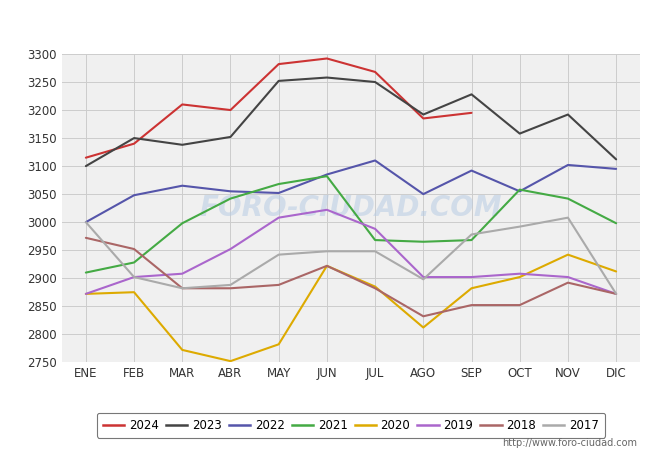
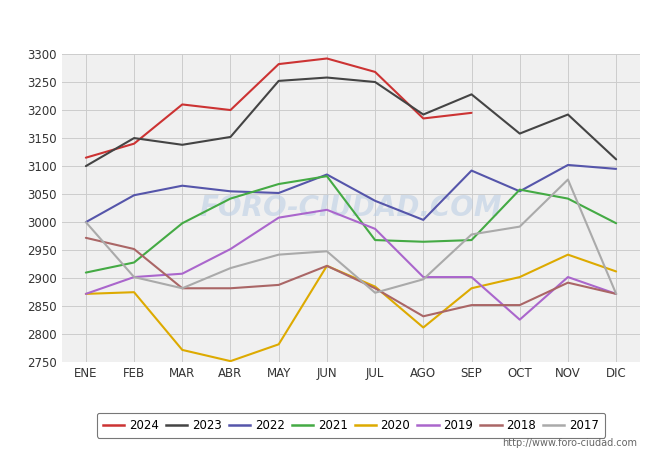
2017/ABR: 2888 -> 2918
2022/JUL: 3110 -> 3038
2017/JUL: 2948 -> 2874
2022/AGO: 3050 -> 3004
2019/OCT: 2908 -> 2826
2017/NOV: 3008 -> 3076
